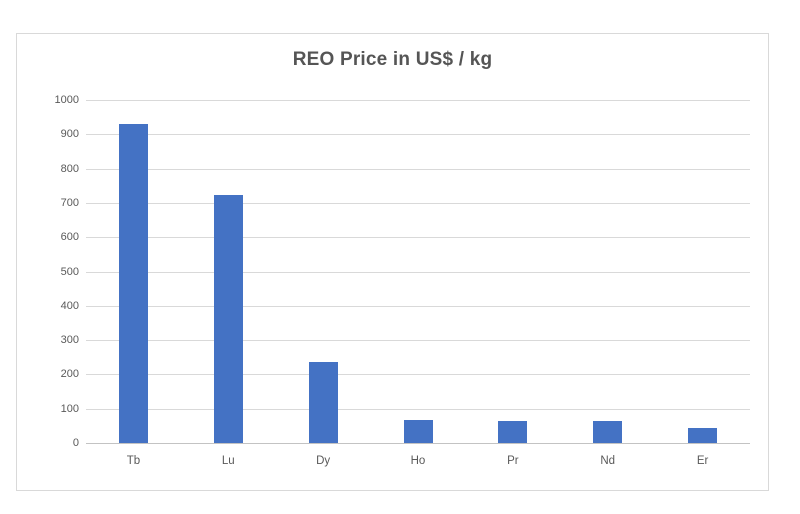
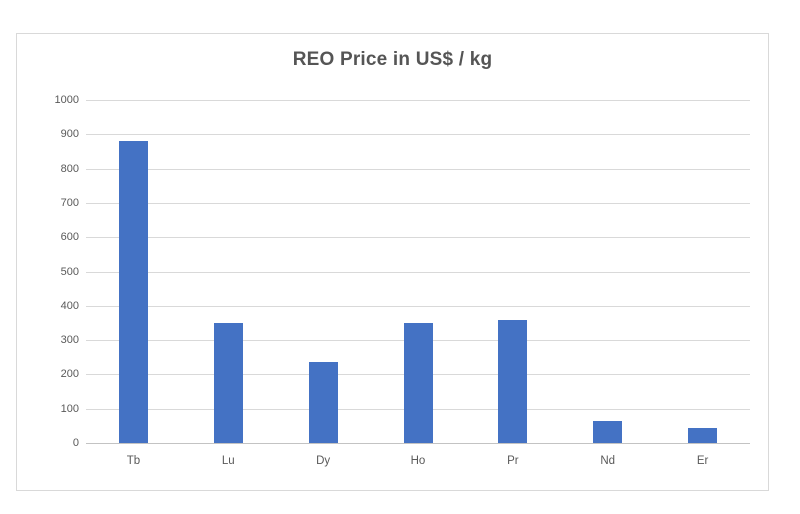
Tb: 930 -> 880
Lu: 720 -> 350
Ho: 70 -> 350
Pr: 60 -> 360
